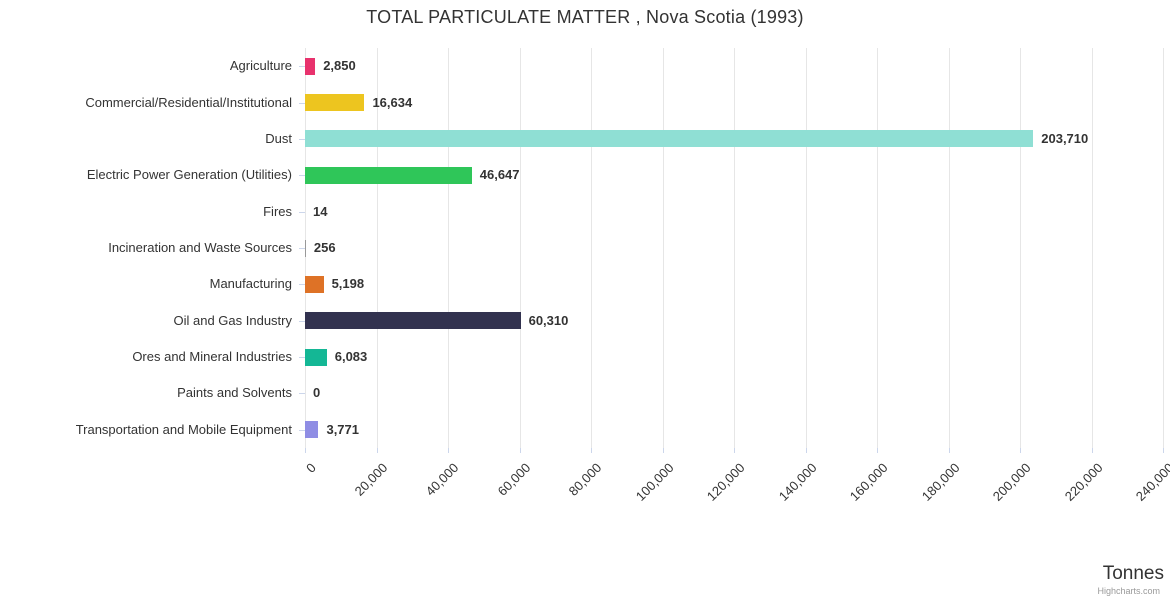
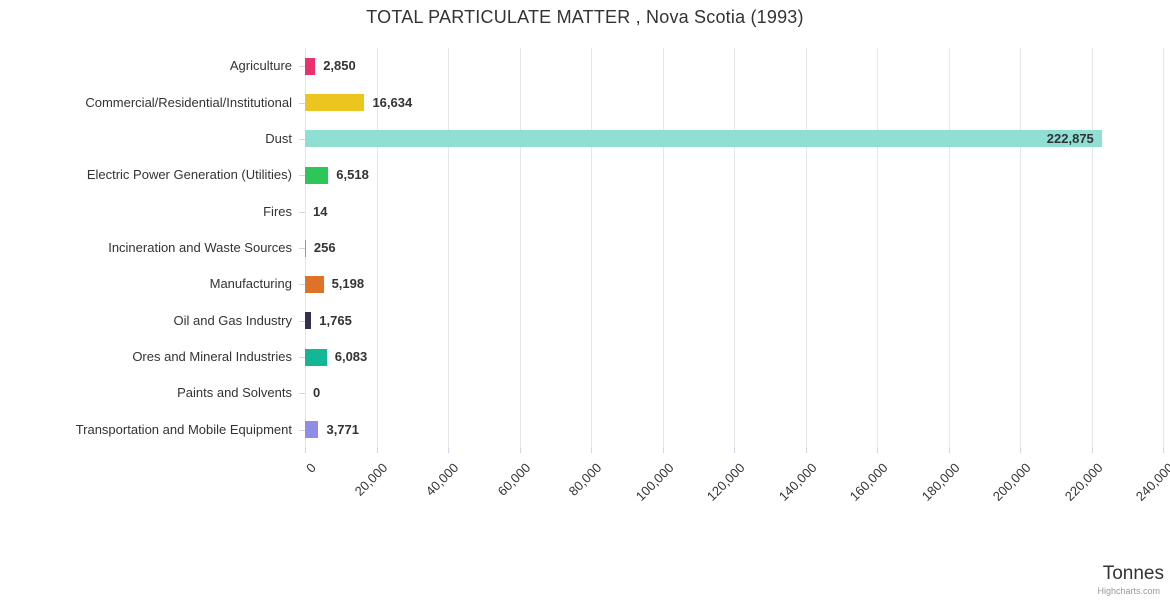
Dust: 203,710 -> 222,875
Electric Power Generation (Utilities): 46,647 -> 6,518
Oil and Gas Industry: 60,310 -> 1,765
